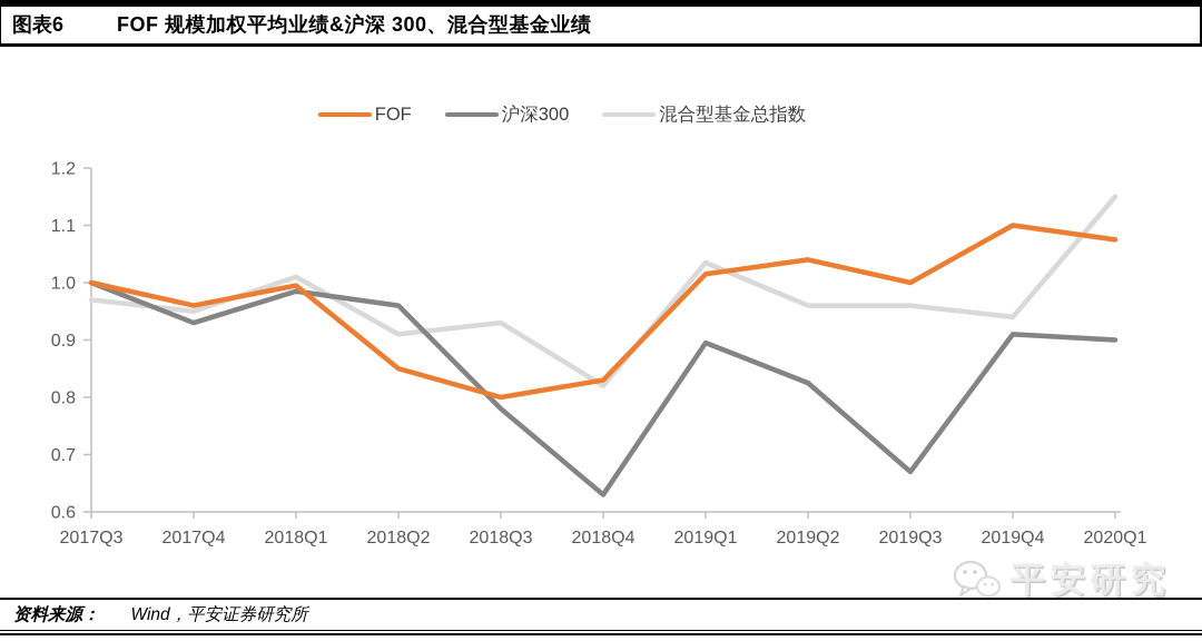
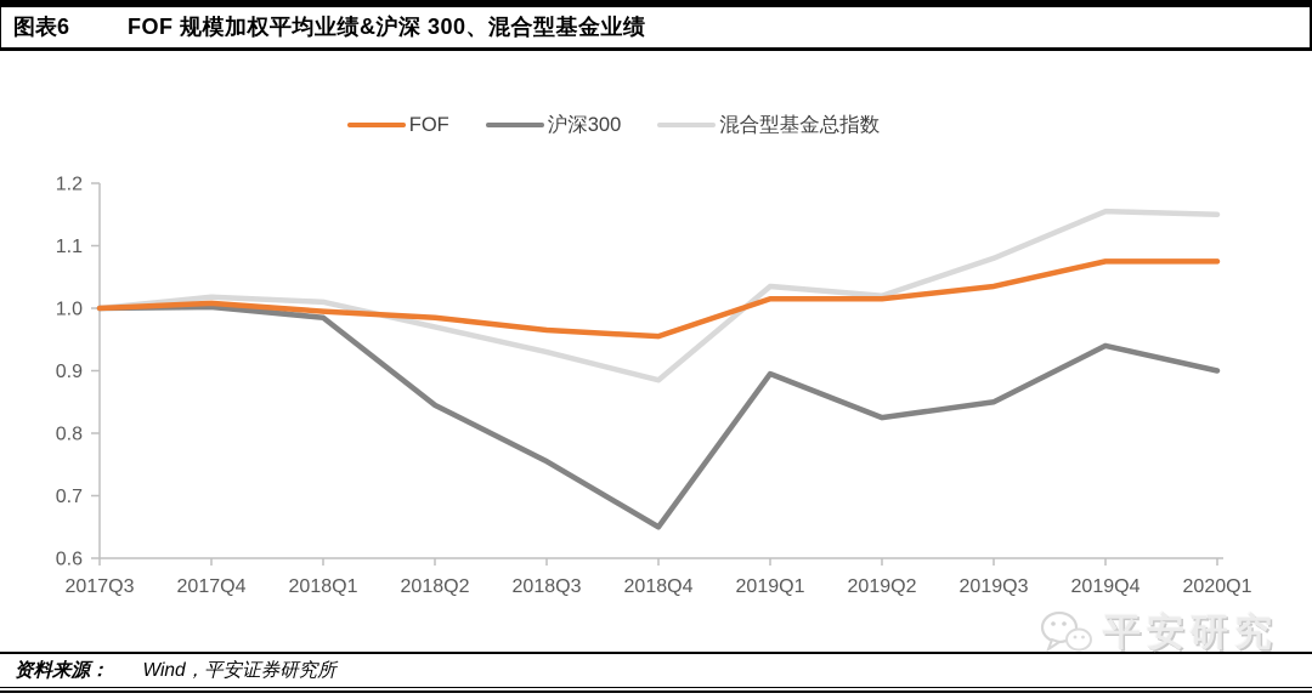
混合型基金总指数/2017Q3: 0.97 -> 1.00
FOF/2017Q4: 0.96 -> 1.01
沪深300/2017Q4: 0.93 -> 1.00
混合型基金总指数/2017Q4: 0.95 -> 1.02
FOF/2018Q2: 0.85 -> 0.98
沪深300/2018Q2: 0.96 -> 0.84
混合型基金总指数/2018Q2: 0.91 -> 0.97
FOF/2018Q3: 0.80 -> 0.96
沪深300/2018Q3: 0.78 -> 0.76
FOF/2018Q4: 0.83 -> 0.95
沪深300/2018Q4: 0.63 -> 0.65
混合型基金总指数/2018Q4: 0.82 -> 0.89
FOF/2019Q2: 1.04 -> 1.01
混合型基金总指数/2019Q2: 0.96 -> 1.02
FOF/2019Q3: 1.00 -> 1.03
沪深300/2019Q3: 0.67 -> 0.85
混合型基金总指数/2019Q3: 0.96 -> 1.08
FOF/2019Q4: 1.10 -> 1.07
沪深300/2019Q4: 0.91 -> 0.94
混合型基金总指数/2019Q4: 0.94 -> 1.16
